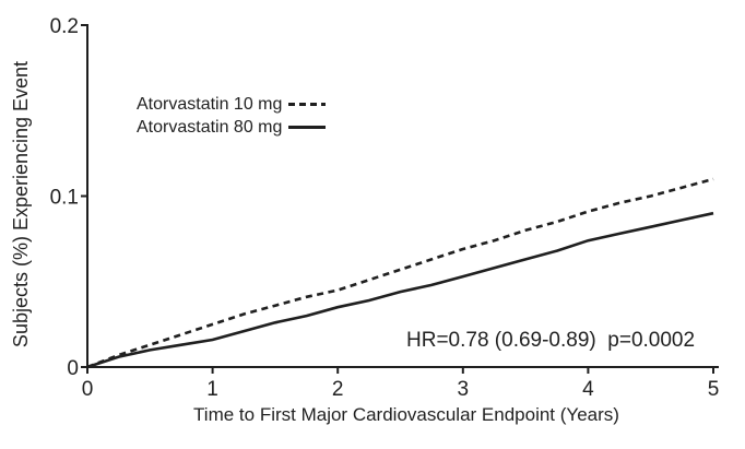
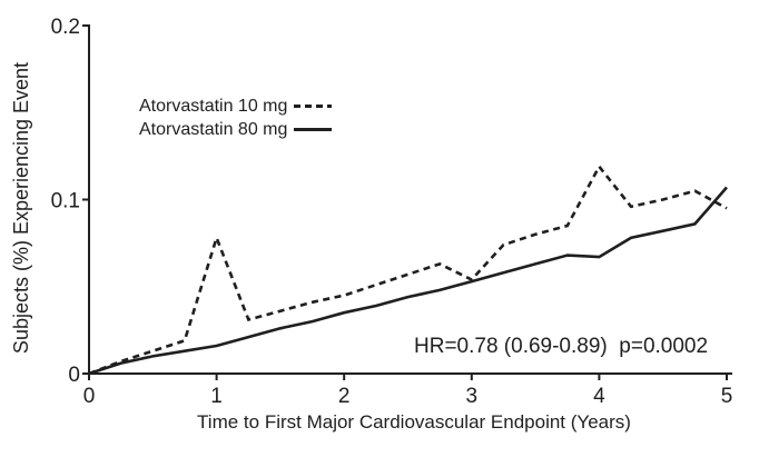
Atorvastatin 10 mg/1: 0.025 -> 0.078
Atorvastatin 10 mg/3: 0.069 -> 0.054
Atorvastatin 10 mg/4: 0.091 -> 0.119
Atorvastatin 80 mg/4: 0.074 -> 0.067
Atorvastatin 10 mg/5: 0.110 -> 0.095
Atorvastatin 80 mg/5: 0.090 -> 0.107
